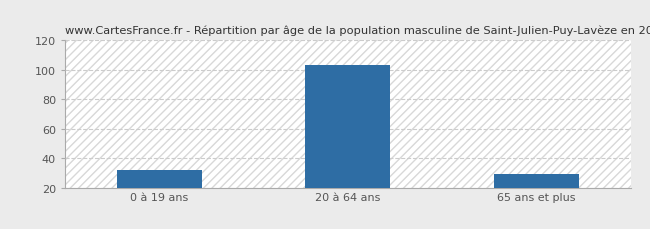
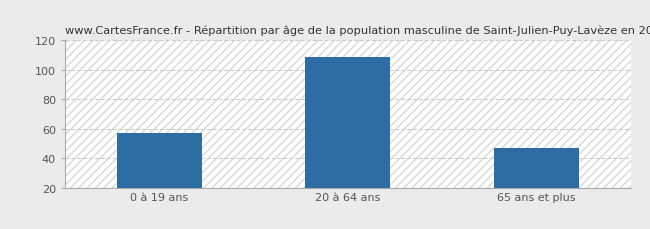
0 à 19 ans: 32 -> 57
20 à 64 ans: 103 -> 109
65 ans et plus: 29 -> 47
